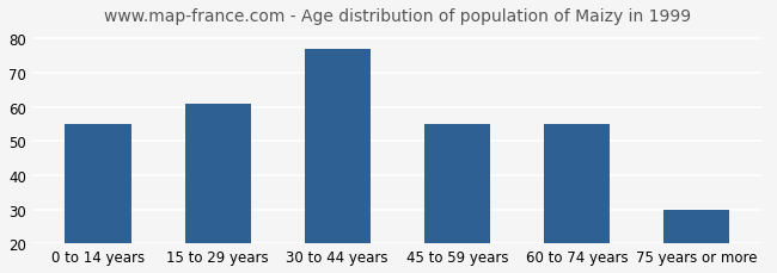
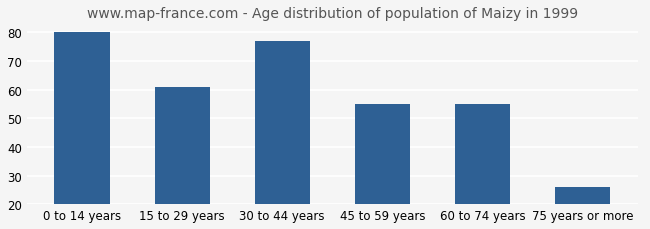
0 to 14 years: 55 -> 80
75 years or more: 30 -> 26
